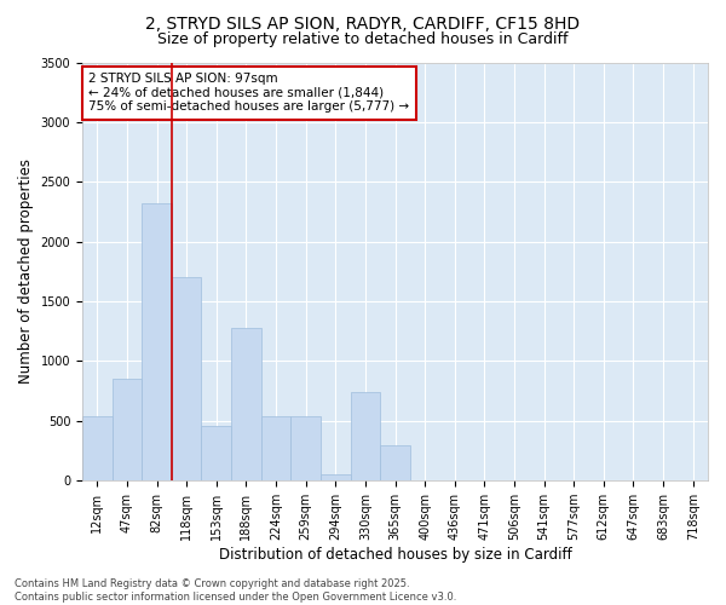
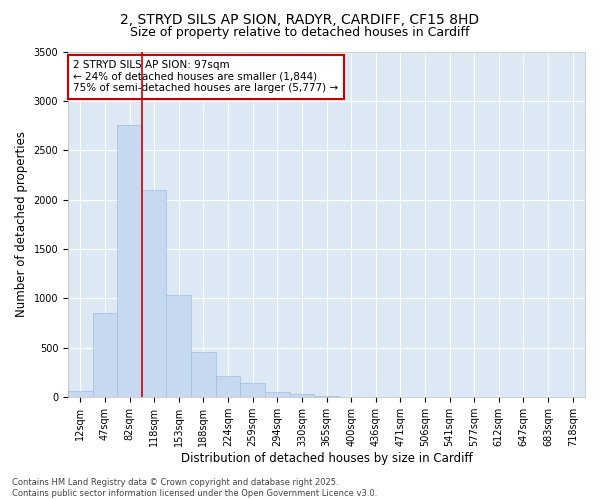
12sqm: 540 -> 60
82sqm: 2320 -> 2760
118sqm: 1700 -> 2100
153sqm: 460 -> 1030
188sqm: 1280 -> 460
224sqm: 540 -> 210
259sqm: 540 -> 140
330sqm: 740 -> 30
365sqm: 300 -> 20
